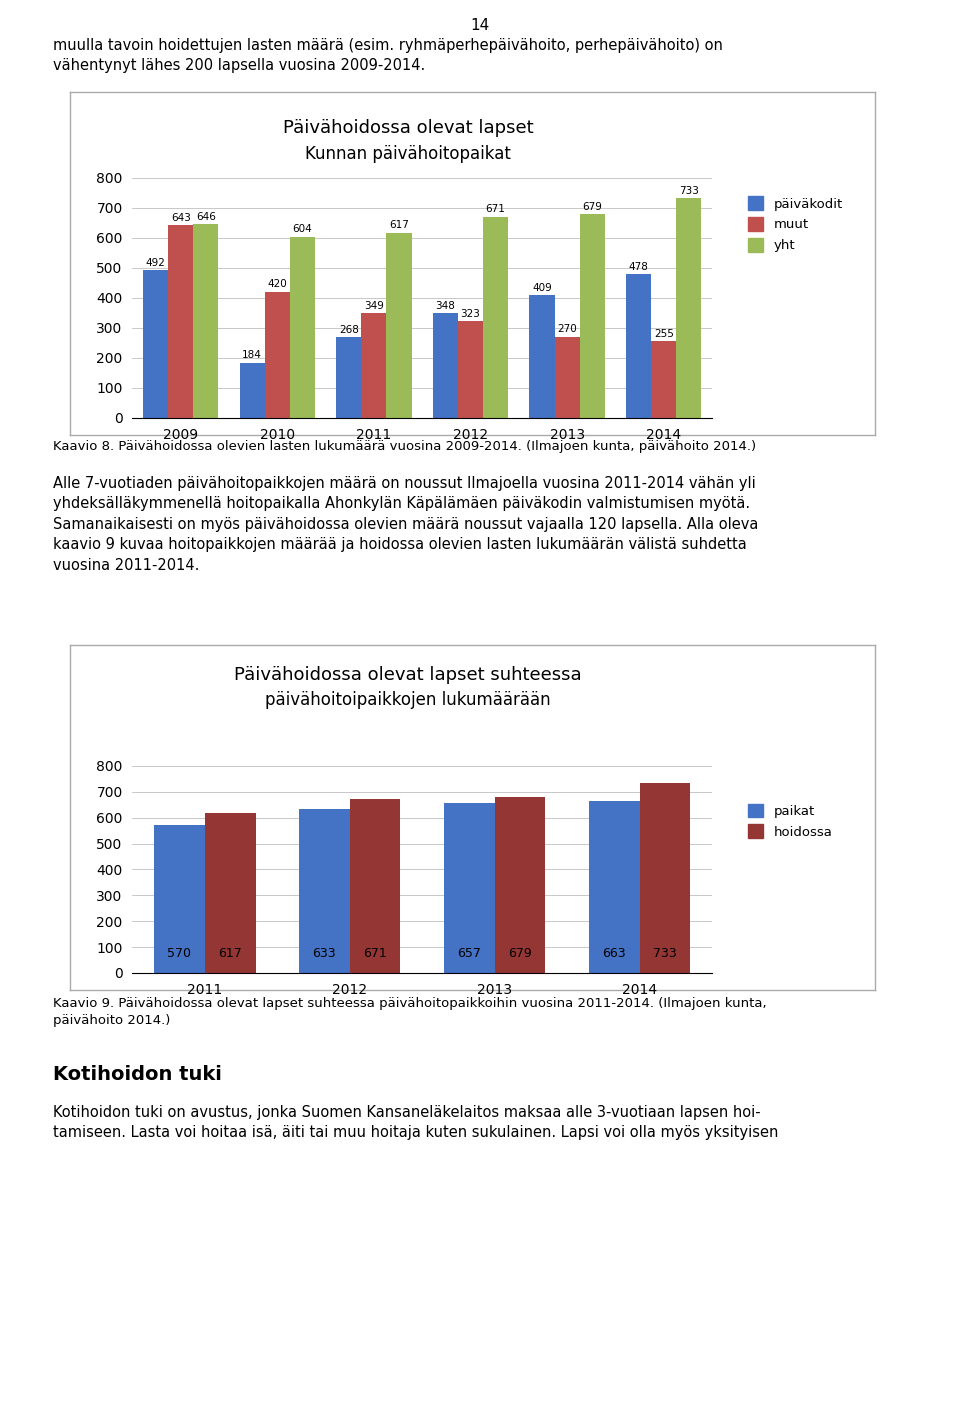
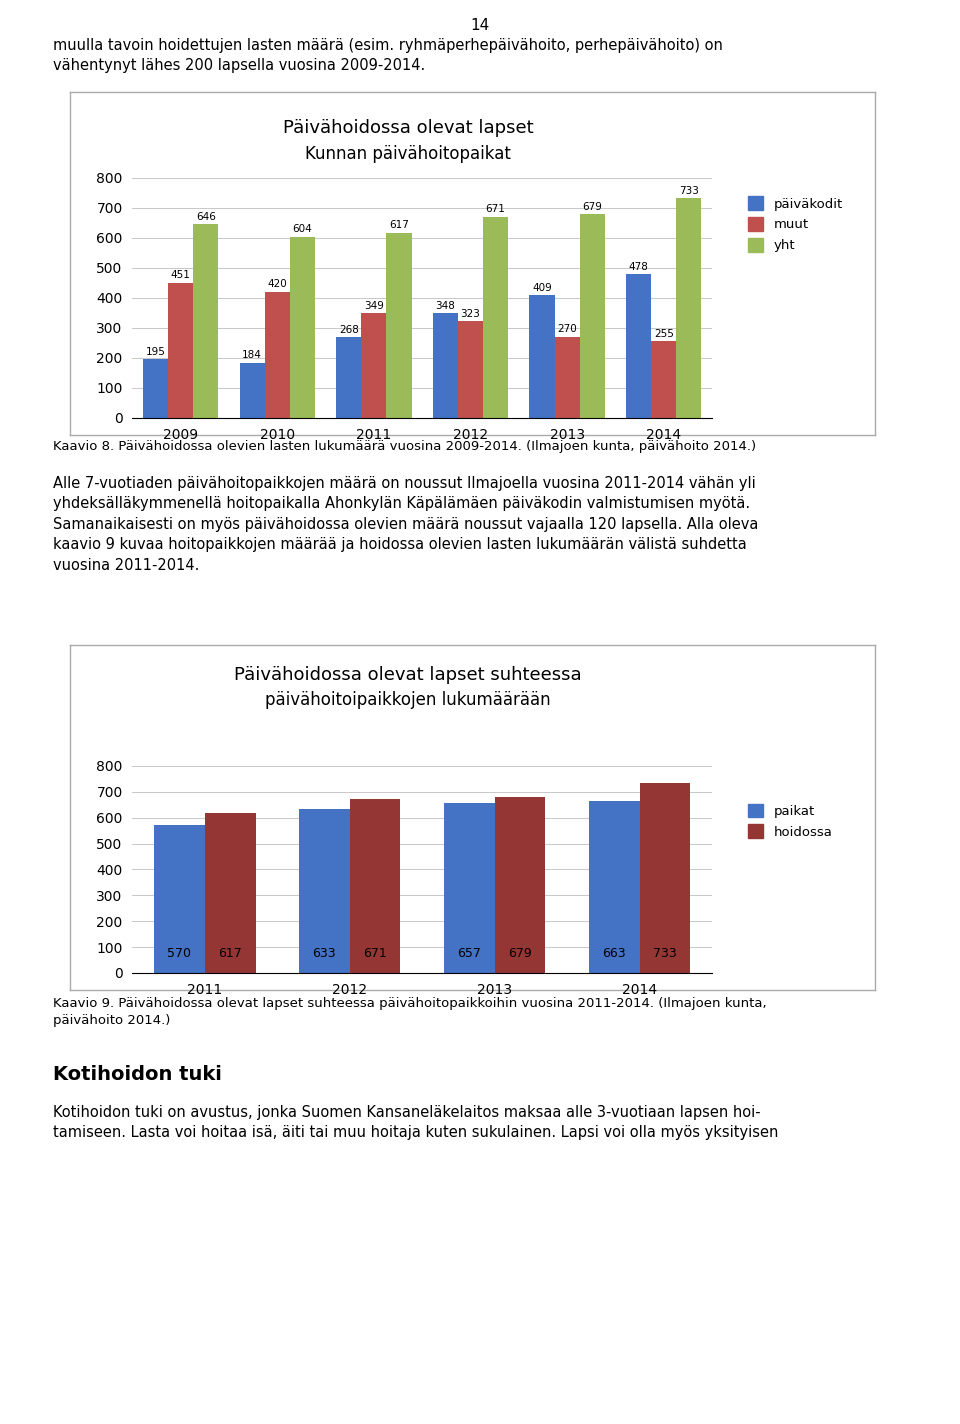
päiväkodit/2009: 492 -> 195
muut/2009: 643 -> 451
